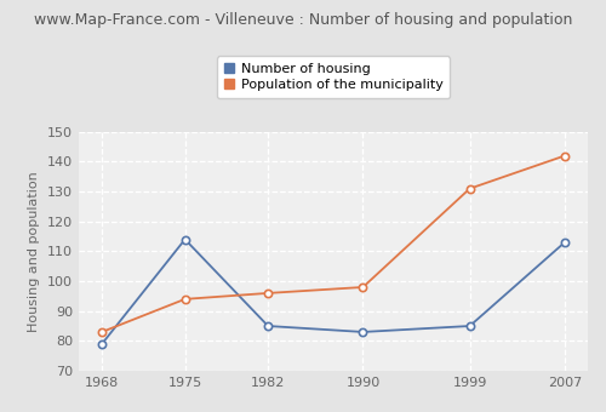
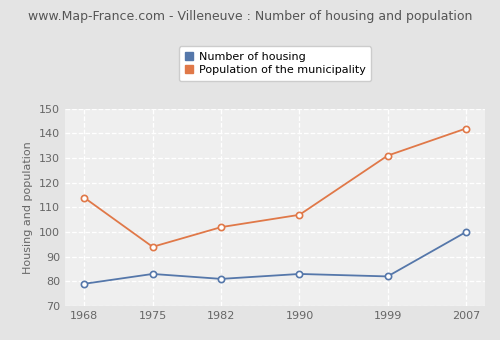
Population of the municipality/1968: 83 -> 114
Number of housing/1975: 114 -> 83
Number of housing/1982: 85 -> 81
Population of the municipality/1982: 96 -> 102
Population of the municipality/1990: 98 -> 107
Number of housing/1999: 85 -> 82
Number of housing/2007: 113 -> 100
